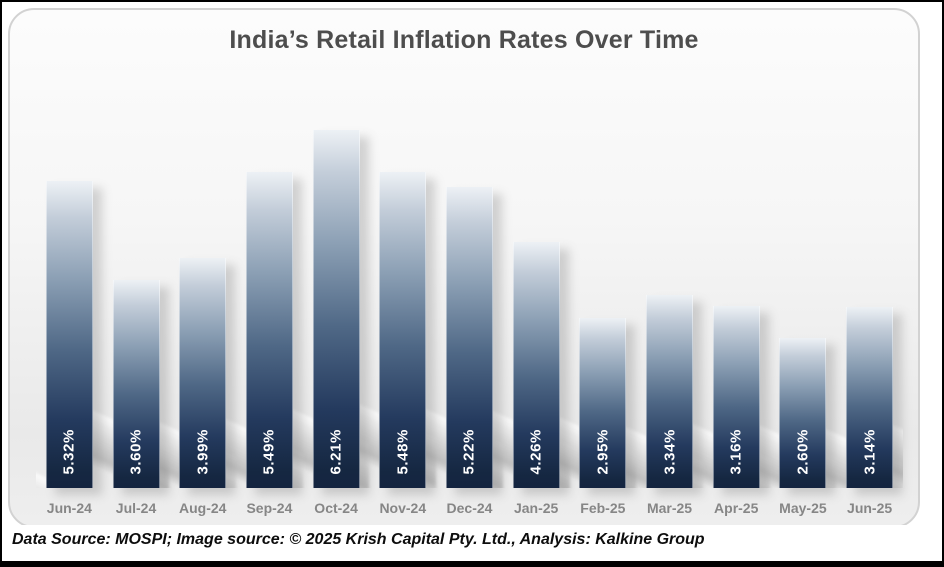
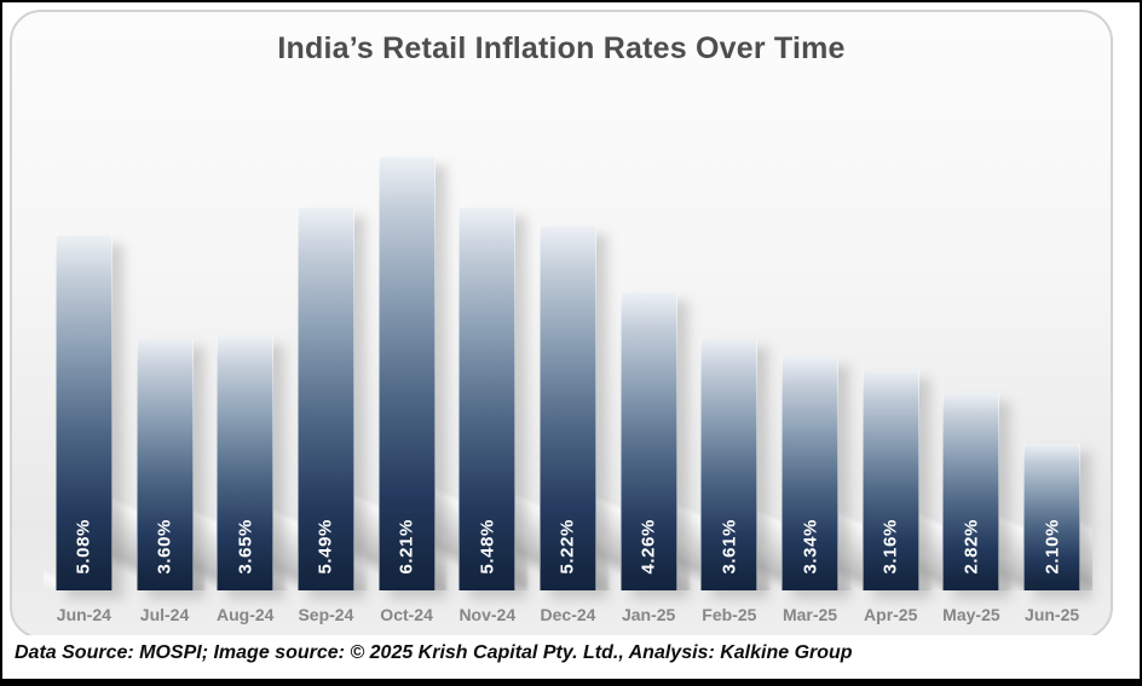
Jun-24: 5.32% -> 5.08%
Aug-24: 3.99% -> 3.65%
Feb-25: 2.95% -> 3.61%
May-25: 2.60% -> 2.82%
Jun-25: 3.14% -> 2.10%
